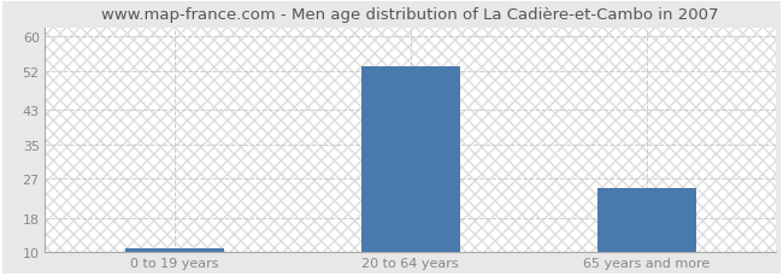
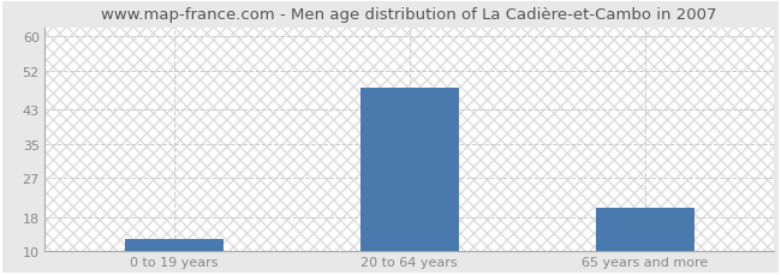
0 to 19 years: 11 -> 13
20 to 64 years: 53 -> 48
65 years and more: 25 -> 20
